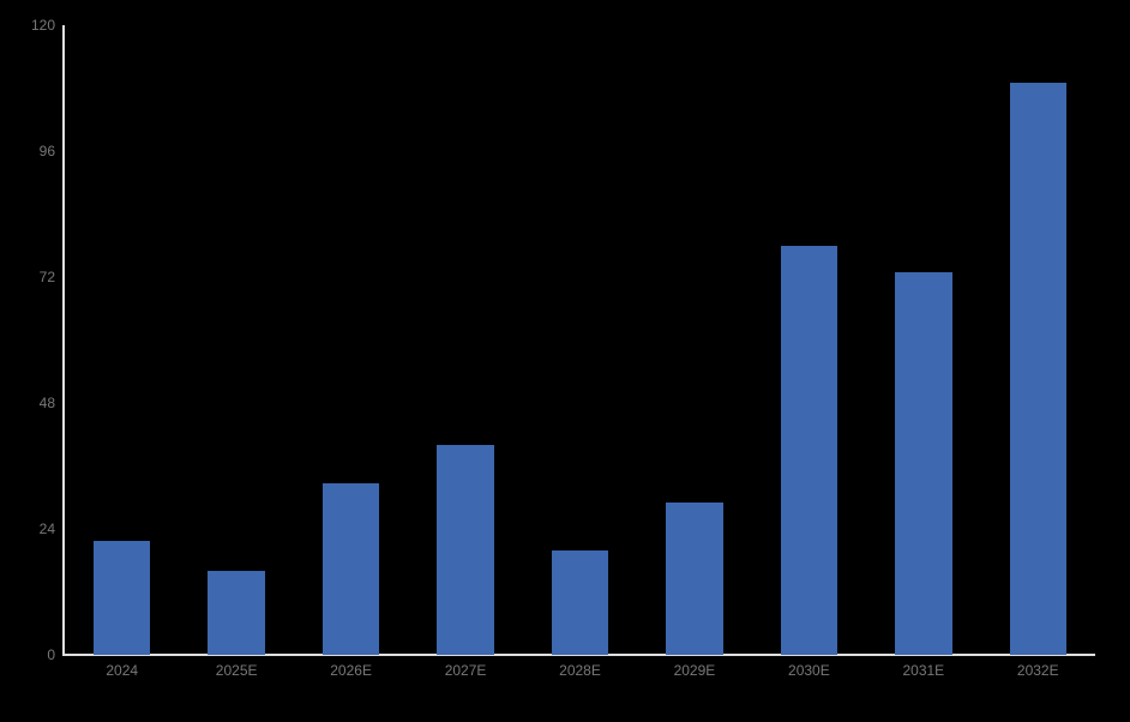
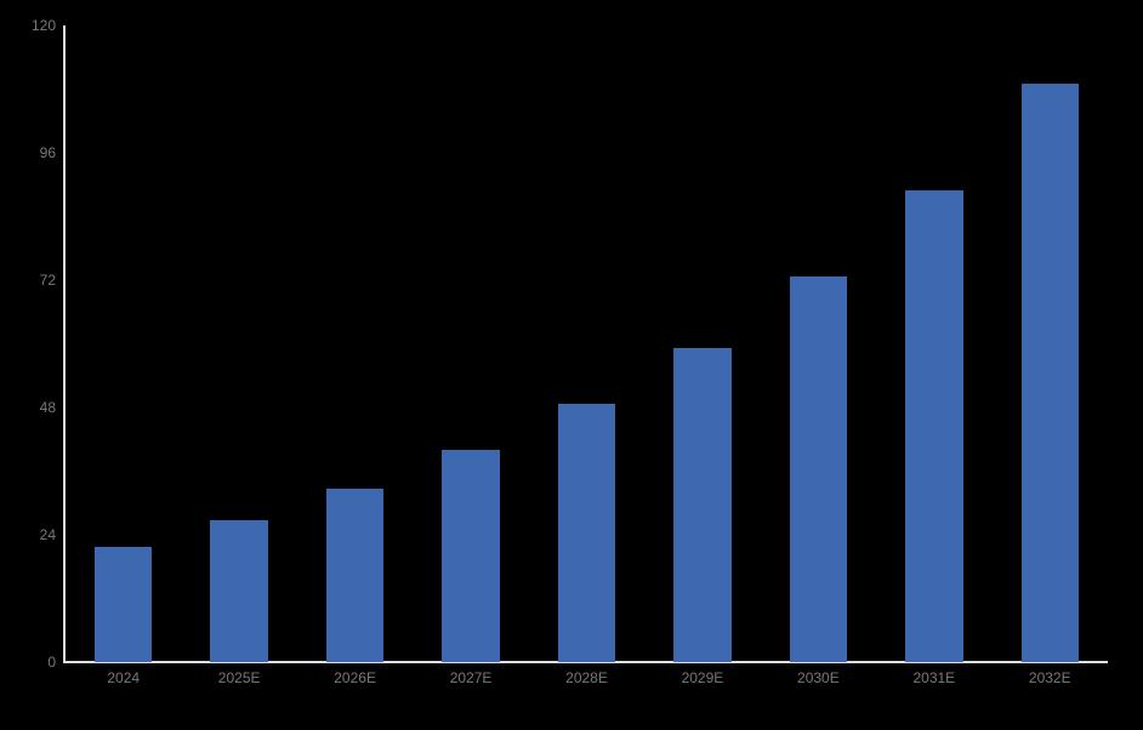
2025E: 16 -> 27
2028E: 20 -> 49
2029E: 29 -> 59
2030E: 78 -> 73
2031E: 73 -> 89
